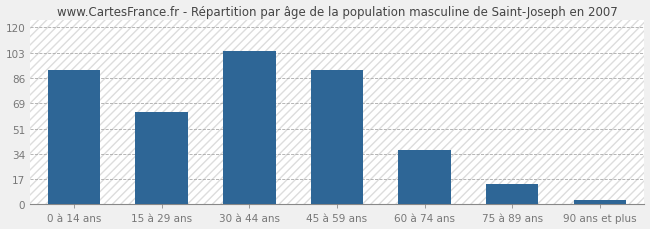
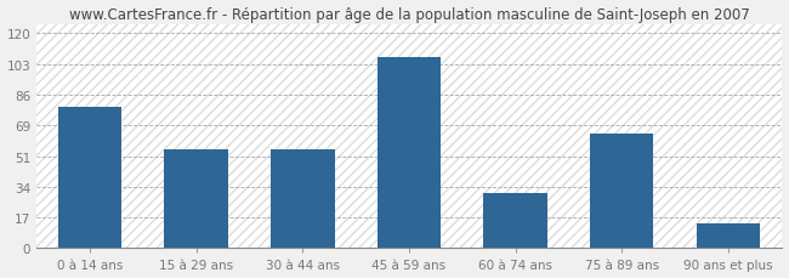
0 à 14 ans: 91 -> 79
15 à 29 ans: 63 -> 55
30 à 44 ans: 104 -> 55
45 à 59 ans: 91 -> 107
60 à 74 ans: 37 -> 31
75 à 89 ans: 14 -> 64
90 ans et plus: 3 -> 14
